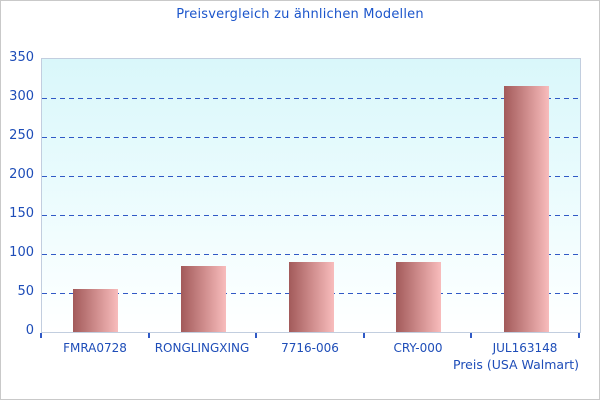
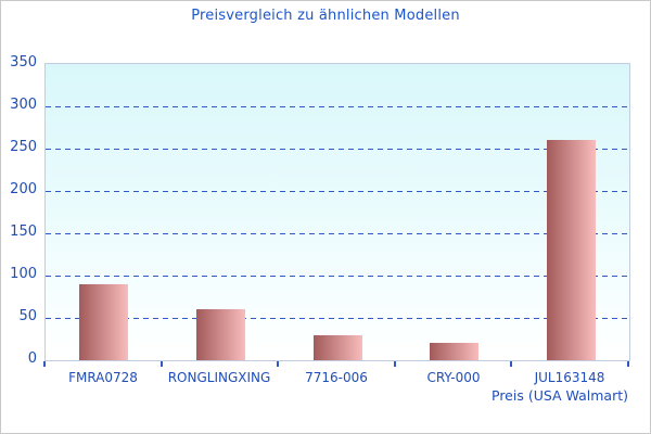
FMRA0728: 60 -> 90
RONGLINGXING: 80 -> 60
7716-006: 90 -> 30
CRY-000: 90 -> 20
JUL163148: 320 -> 260
